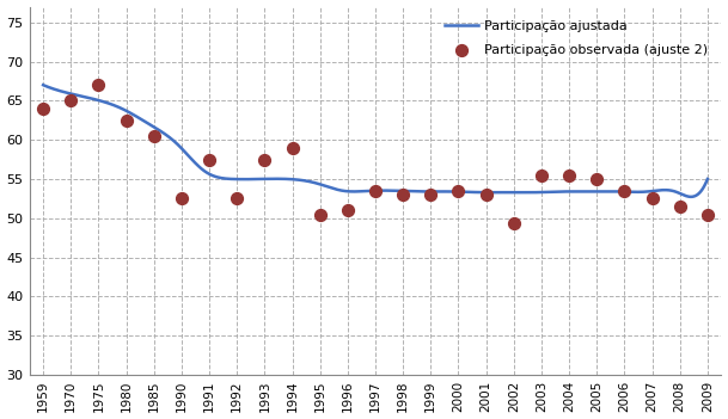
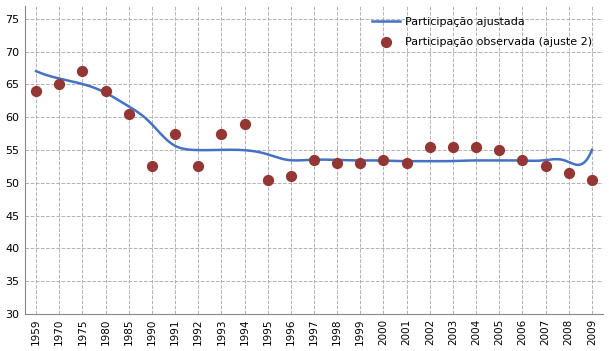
Participação observada (ajuste 2)/1980: 62.4 -> 64.0
Participação observada (ajuste 2)/2002: 49.4 -> 55.5
